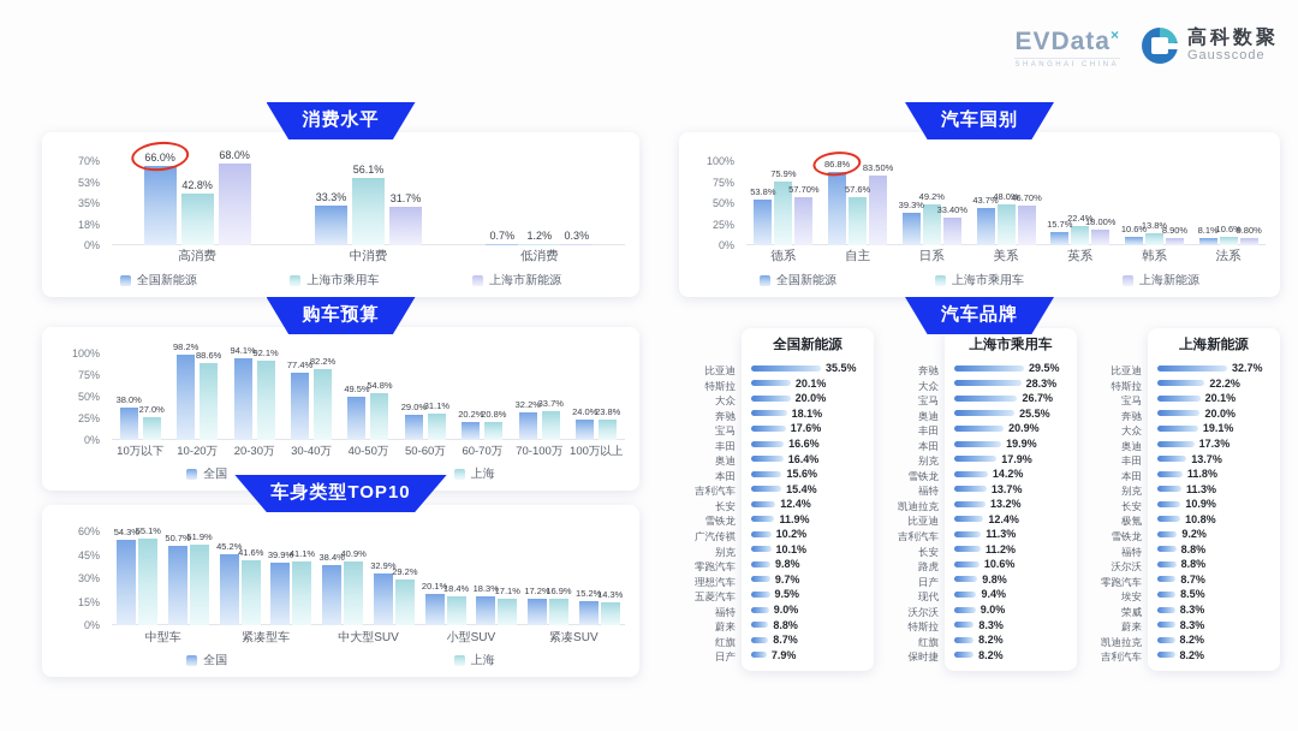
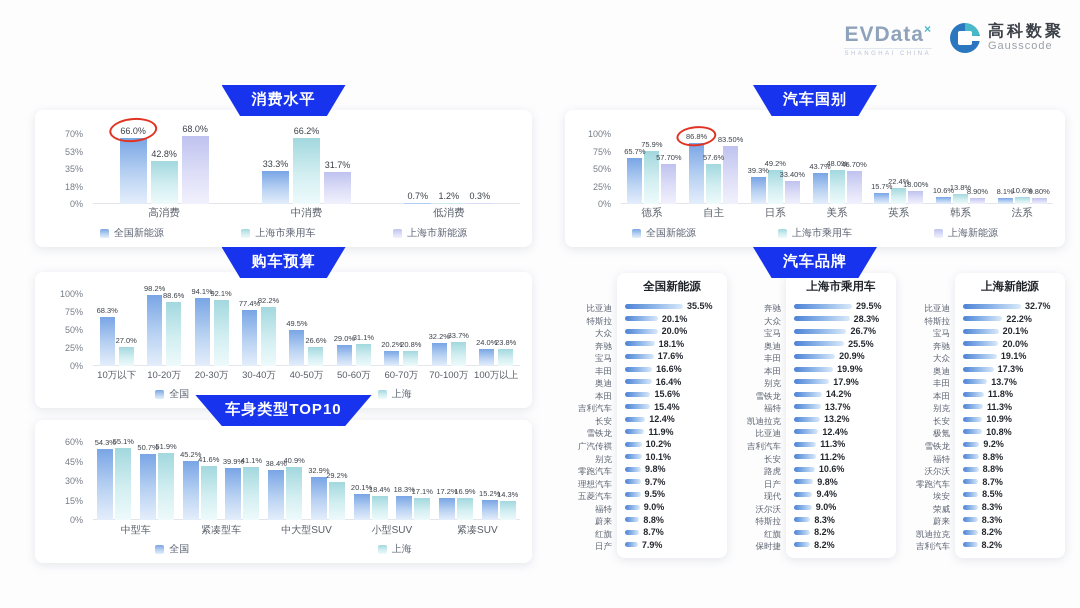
消费水平/上海市乘用车/中消费: 56.1% -> 66.2%
购车预算/全国/10万以下: 38.0% -> 68.3%
购车预算/上海/40-50万: 54.8% -> 26.6%
汽车国别/全国新能源/德系: 53.8% -> 65.7%
